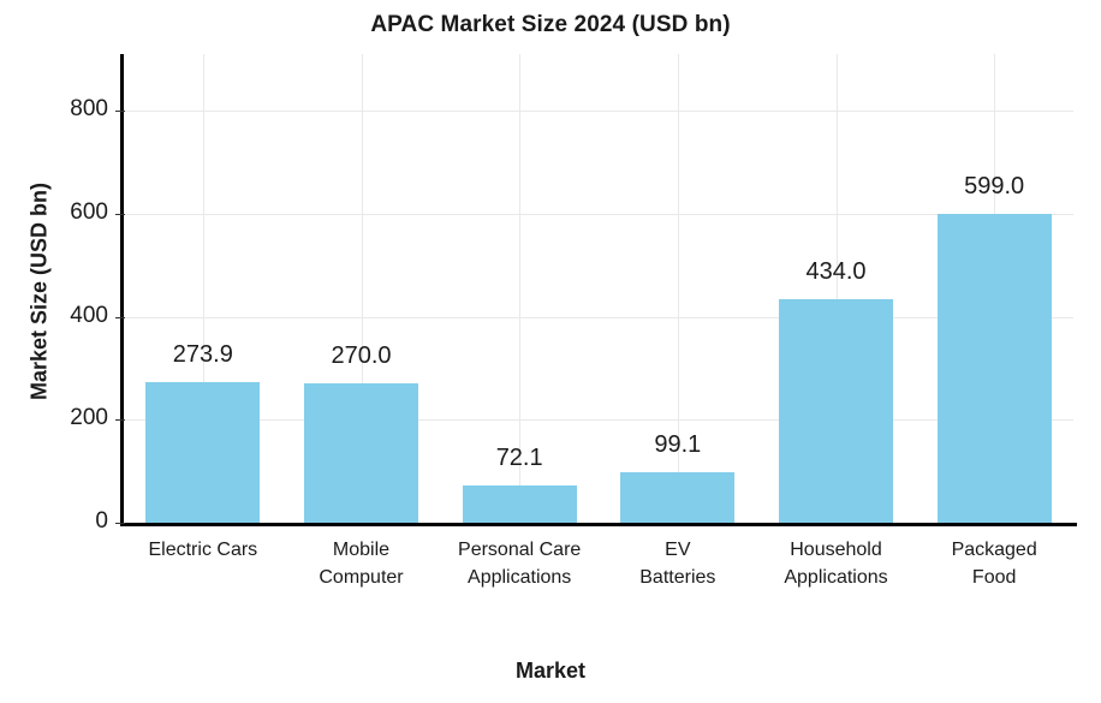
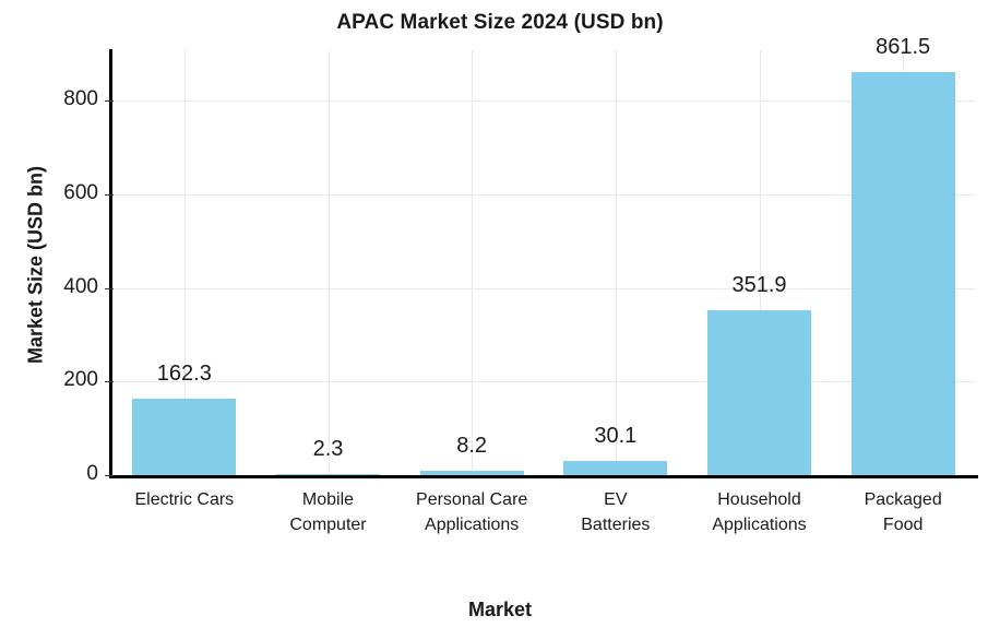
Electric Cars: 273.9 -> 162.3
Mobile Computer: 270.0 -> 2.3
Personal Care Applications: 72.1 -> 8.2
EV Batteries: 99.1 -> 30.1
Household Applications: 434.0 -> 351.9
Packaged Food: 599.0 -> 861.5
